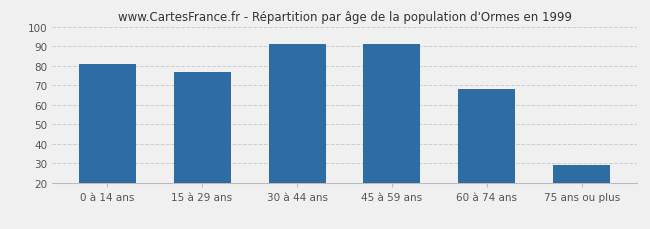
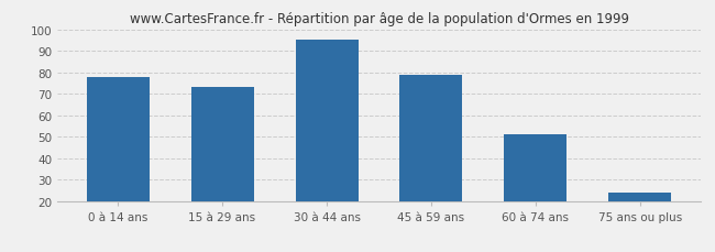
0 à 14 ans: 81 -> 78
15 à 29 ans: 77 -> 73
30 à 44 ans: 91 -> 95
45 à 59 ans: 91 -> 79
60 à 74 ans: 68 -> 51
75 ans ou plus: 29 -> 24
